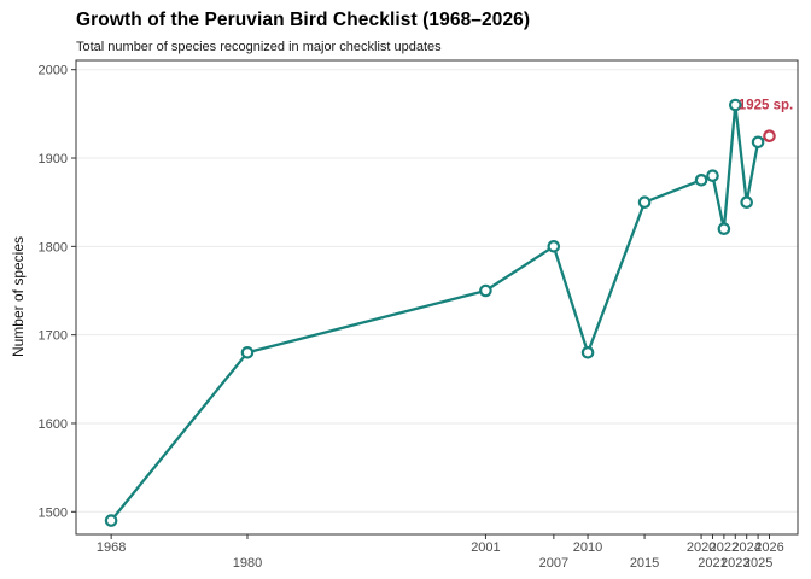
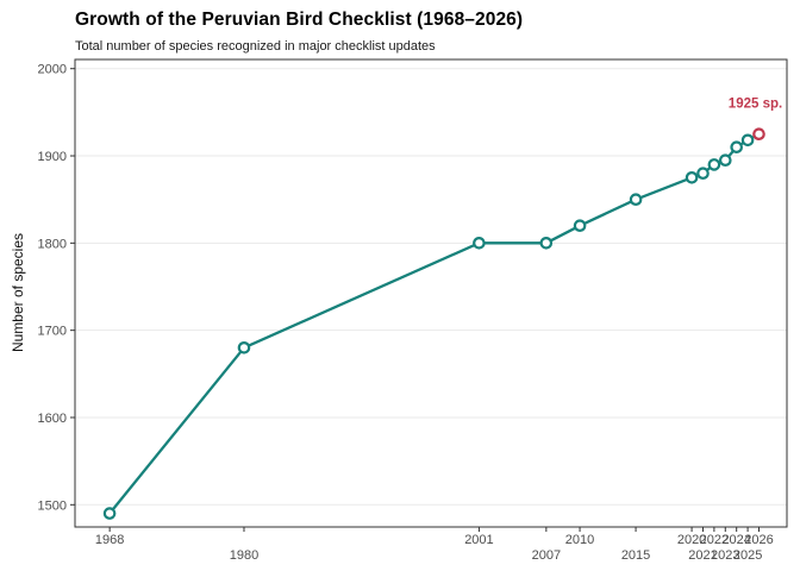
2001: 1750 -> 1800
2010: 1680 -> 1820
2022: 1820 -> 1890
2023: 1960 -> 1900
2024: 1850 -> 1910
